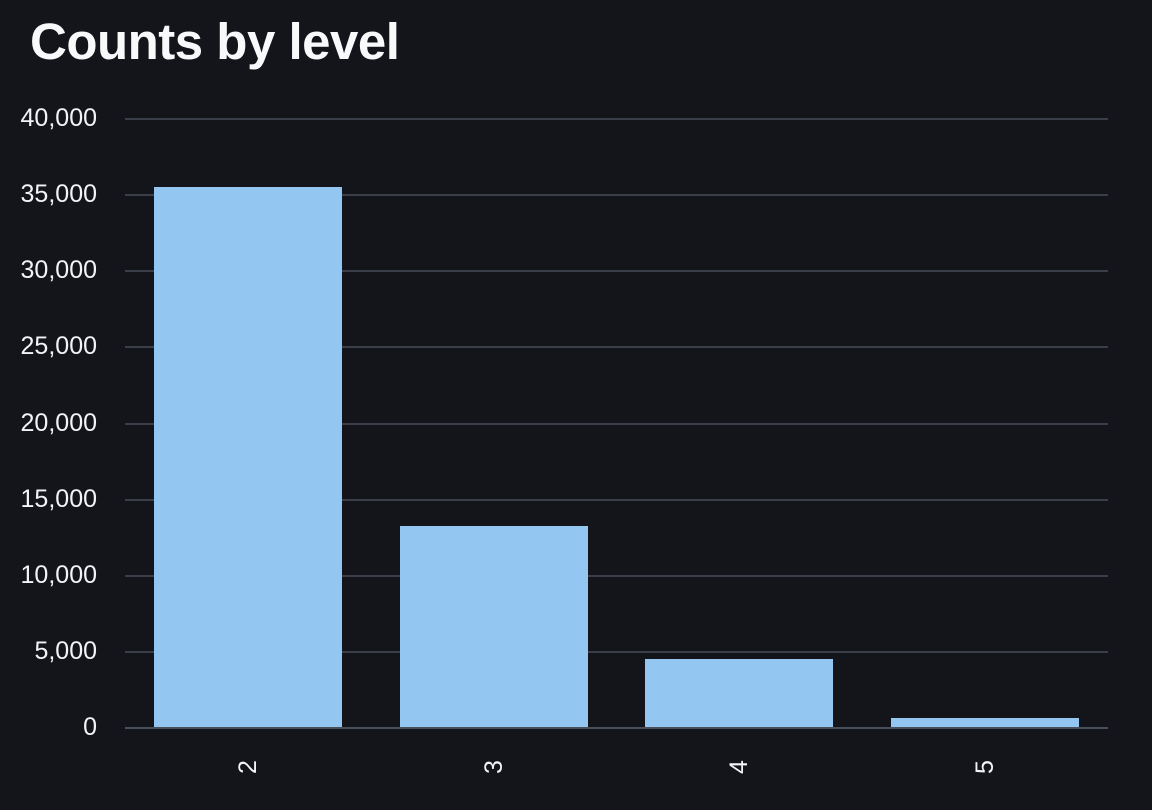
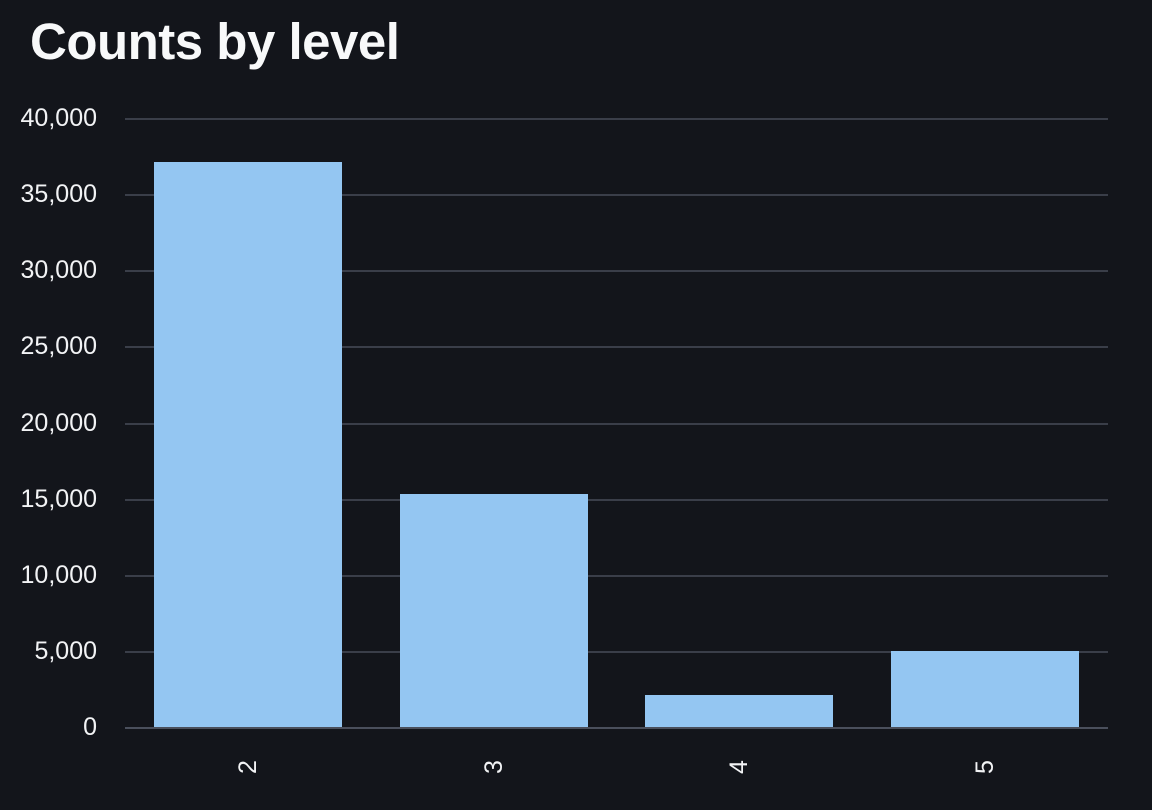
2: 35500 -> 37100
3: 13200 -> 15300
4: 4500 -> 2100
5: 600 -> 5000
